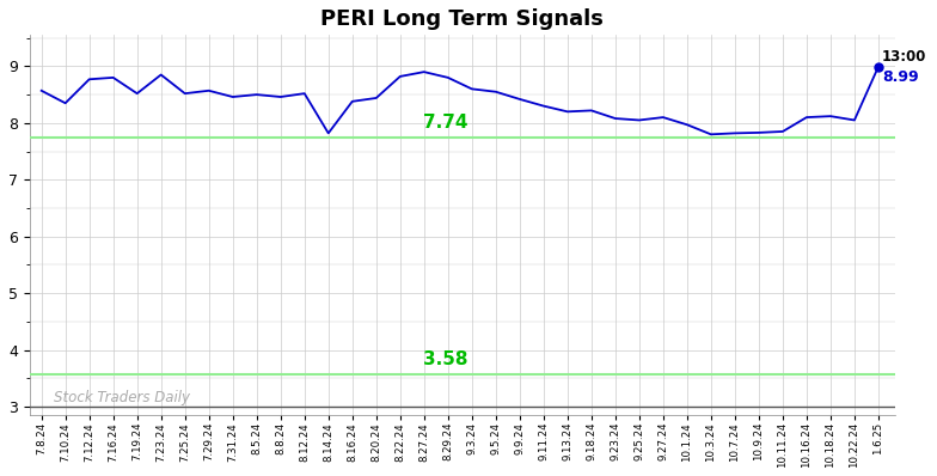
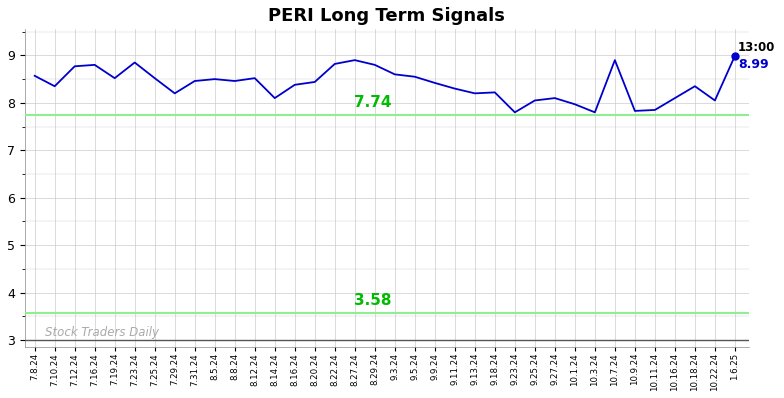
7.29.24: 8.57 -> 8.20
8.14.24: 7.82 -> 8.10
9.23.24: 8.08 -> 7.80
10.7.24: 7.82 -> 8.90
10.18.24: 8.12 -> 8.35
